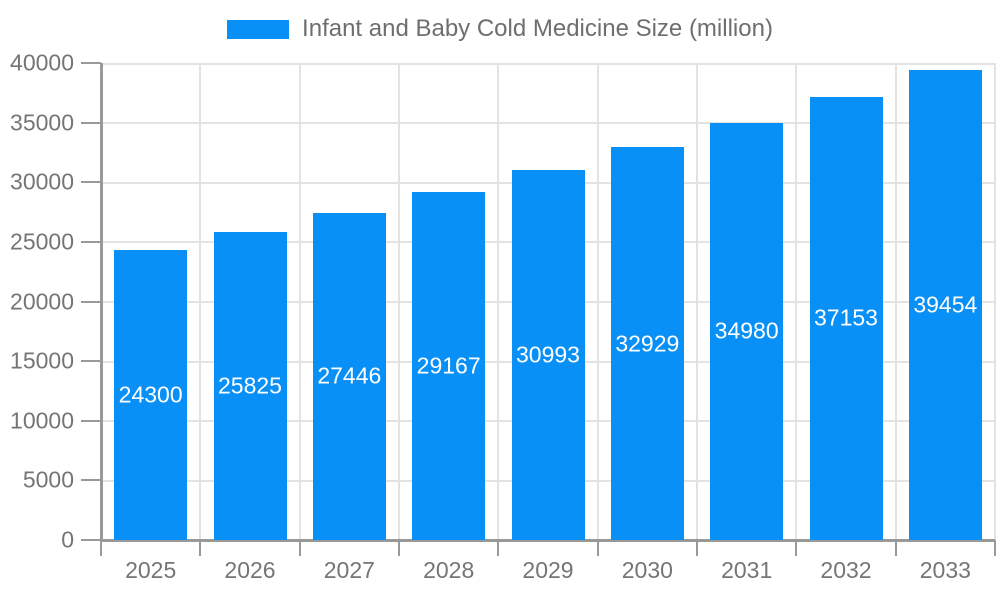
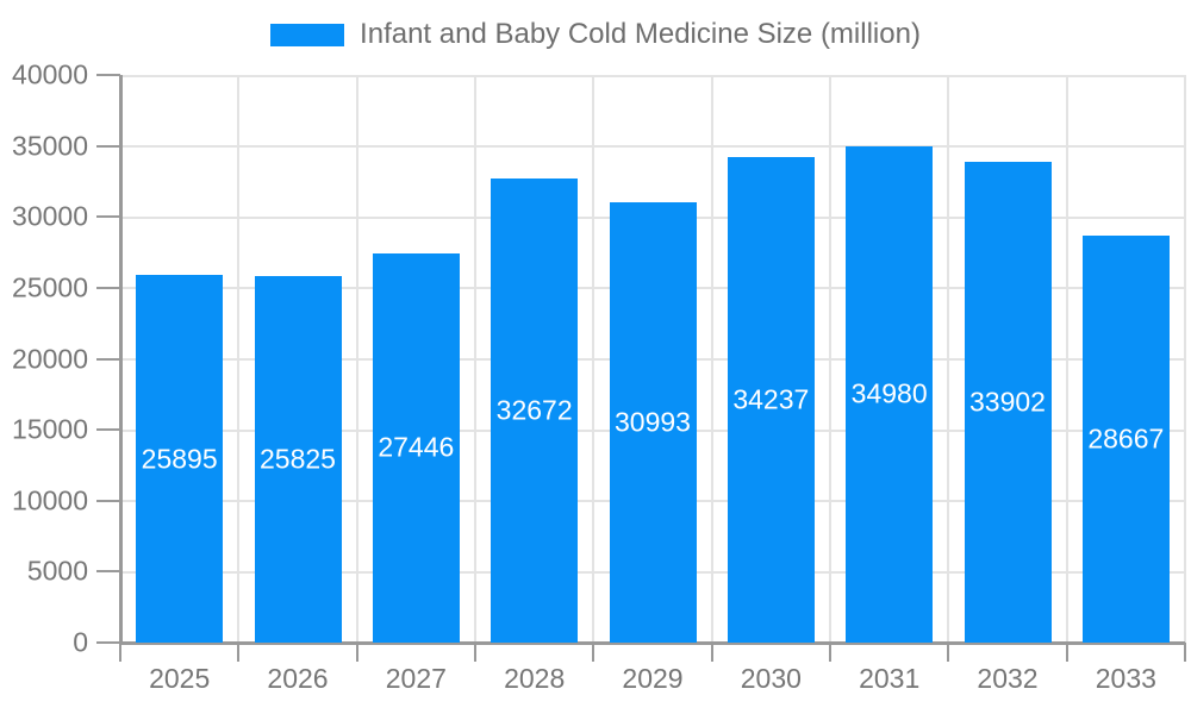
2025: 24300 -> 25895
2028: 29167 -> 32672
2030: 32929 -> 34237
2032: 37153 -> 33902
2033: 39454 -> 28667
